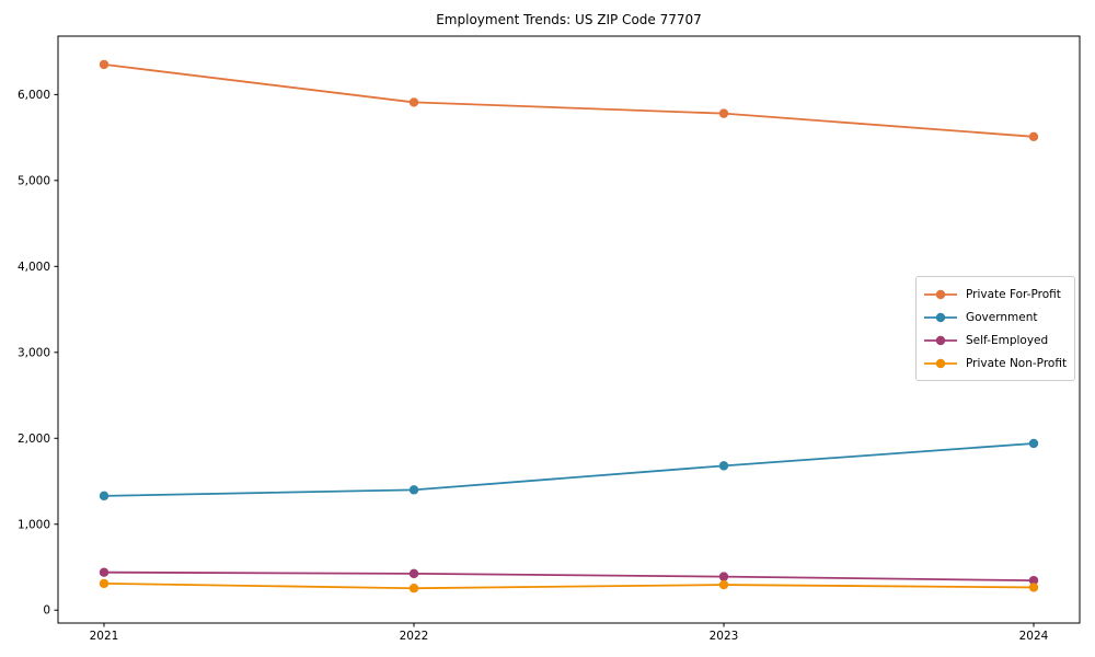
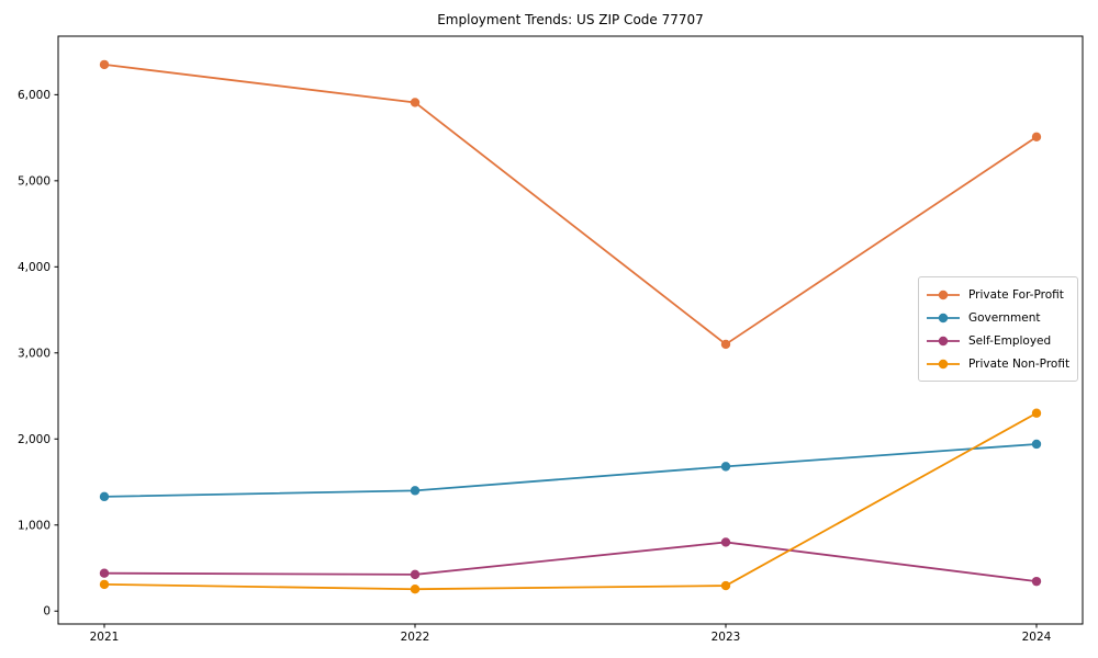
Private For-Profit/2023: 5800 -> 3100
Self-Employed/2023: 400 -> 800
Private Non-Profit/2024: 300 -> 2300
